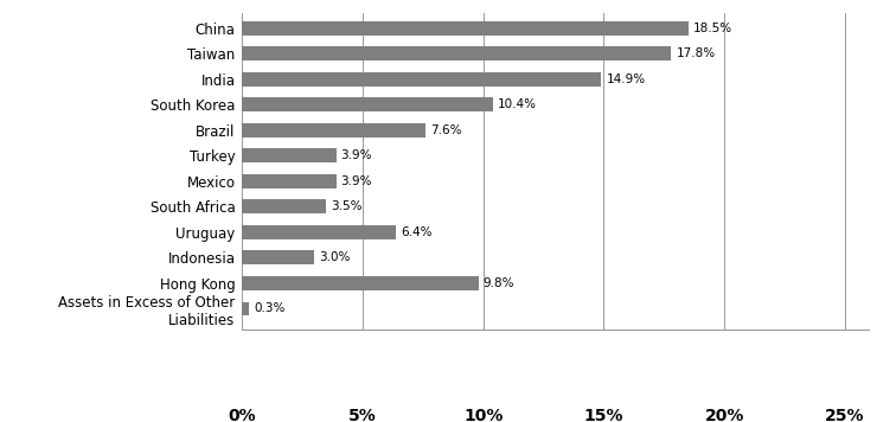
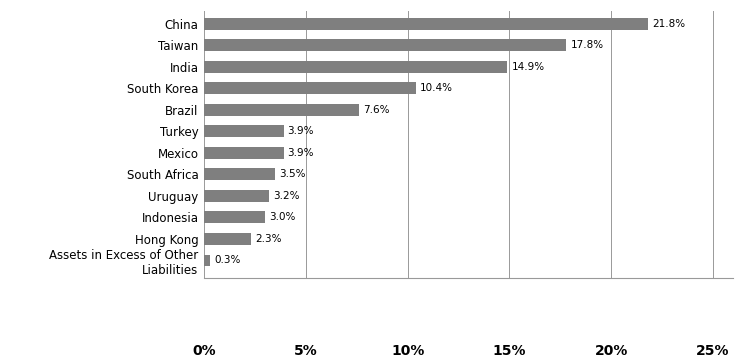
China: 18.5% -> 21.8%
Uruguay: 6.4% -> 3.2%
Hong Kong: 9.8% -> 2.3%
